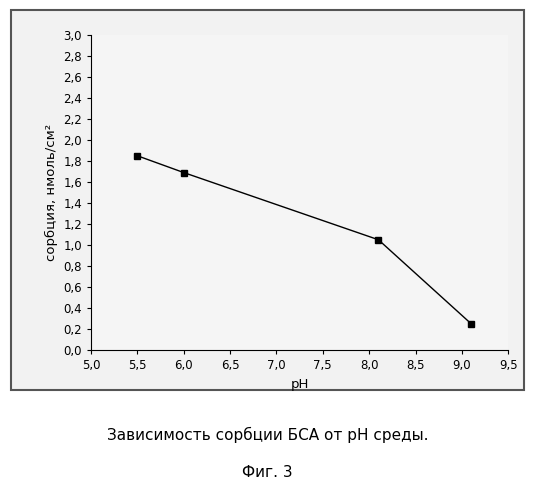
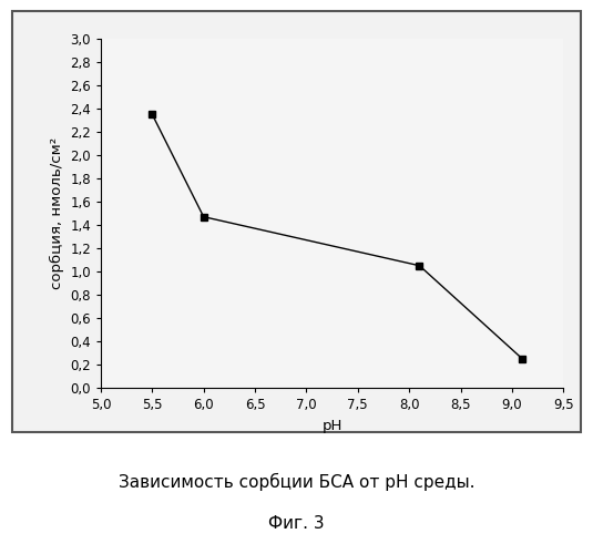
5,5: 1,85 -> 2,35
6,0: 1,69 -> 1,47
